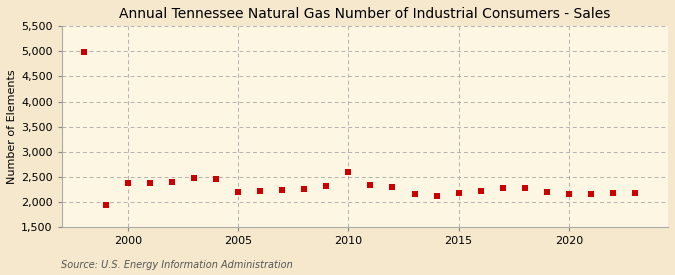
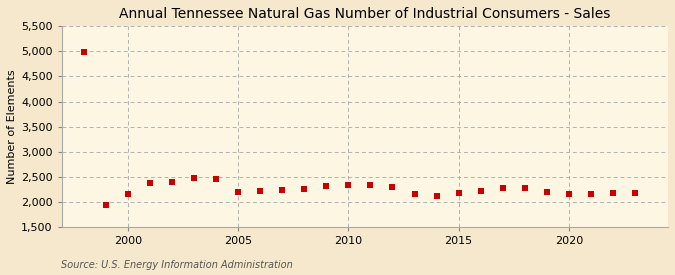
2000: 2,380 -> 2,150
2010: 2,600 -> 2,340
